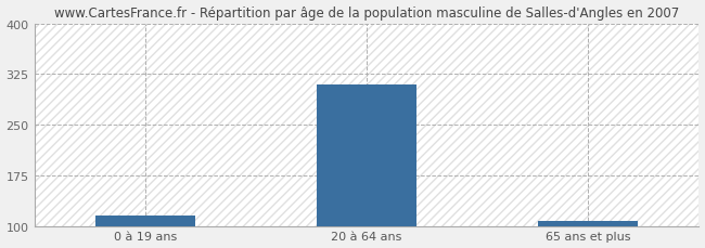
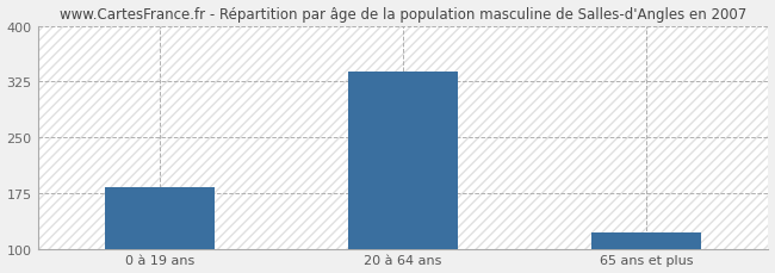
0 à 19 ans: 115 -> 182
20 à 64 ans: 310 -> 338
65 ans et plus: 108 -> 122
